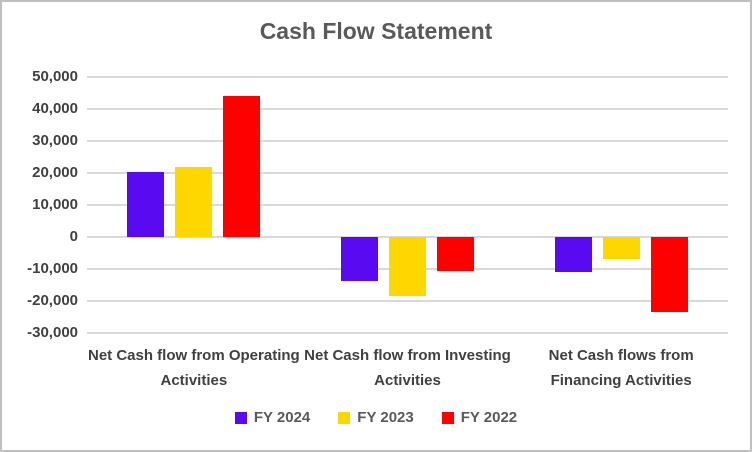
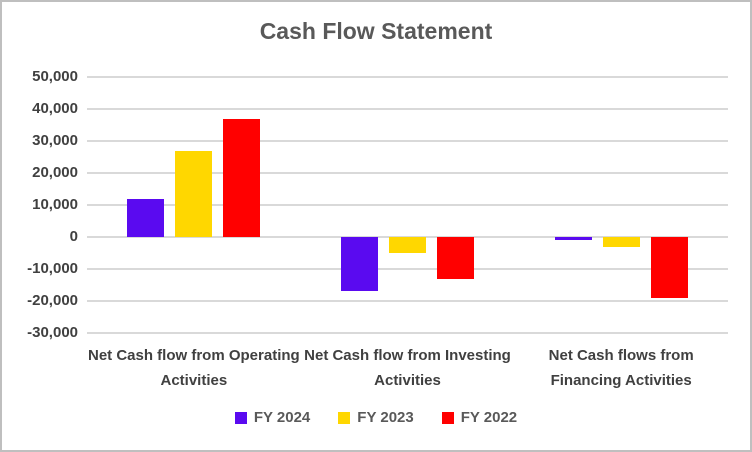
FY 2024/Net Cash flow from Operating Activities: 20000 -> 12000
FY 2023/Net Cash flow from Operating Activities: 22000 -> 27000
FY 2022/Net Cash flow from Operating Activities: 44000 -> 37000
FY 2024/Net Cash flow from Investing Activities: -14000 -> -17000
FY 2023/Net Cash flow from Investing Activities: -18000 -> -5000
FY 2022/Net Cash flow from Investing Activities: -10000 -> -13000
FY 2024/Net Cash flows from Financing Activities: -11000 -> -1000
FY 2023/Net Cash flows from Financing Activities: -7000 -> -3000
FY 2022/Net Cash flows from Financing Activities: -23000 -> -19000
